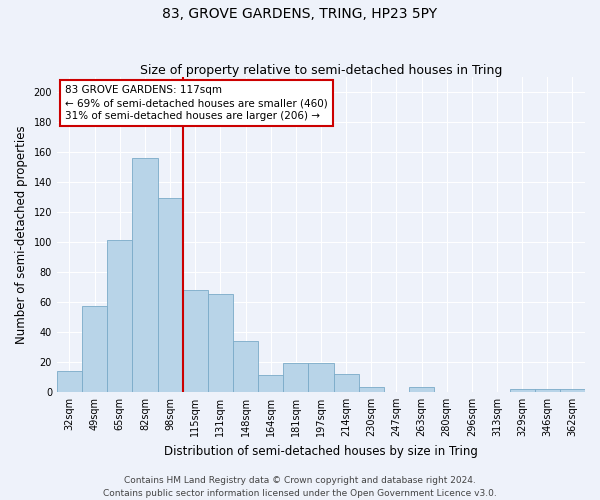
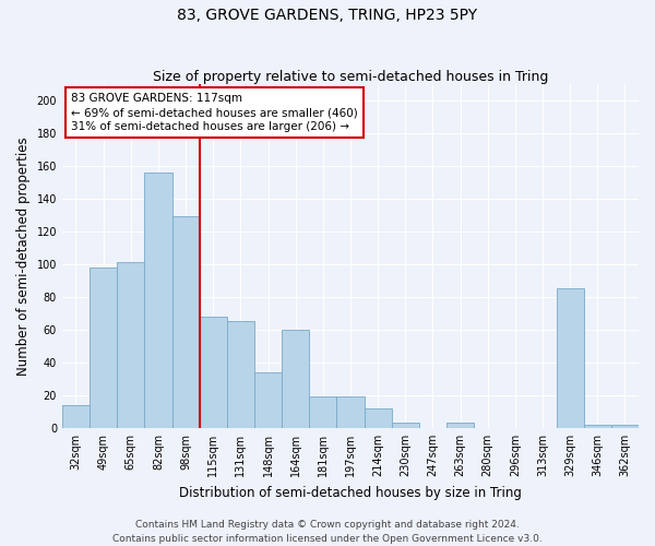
49sqm: 57 -> 98
164sqm: 11 -> 60
329sqm: 2 -> 85
